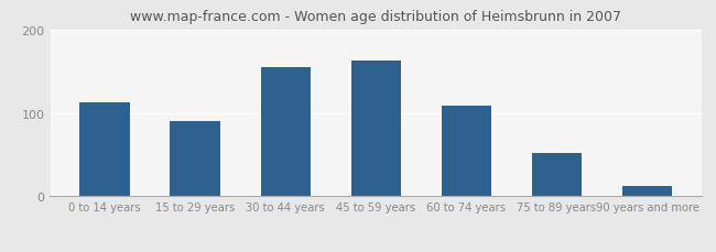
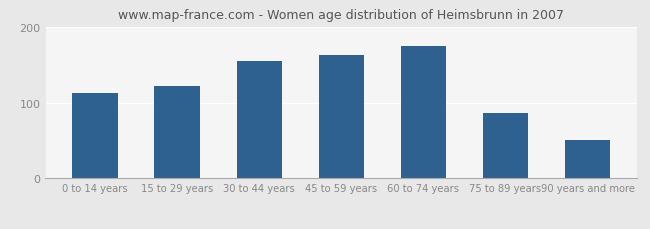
15 to 29 years: 90 -> 122
60 to 74 years: 108 -> 174
75 to 89 years: 52 -> 86
90 years and more: 13 -> 50
